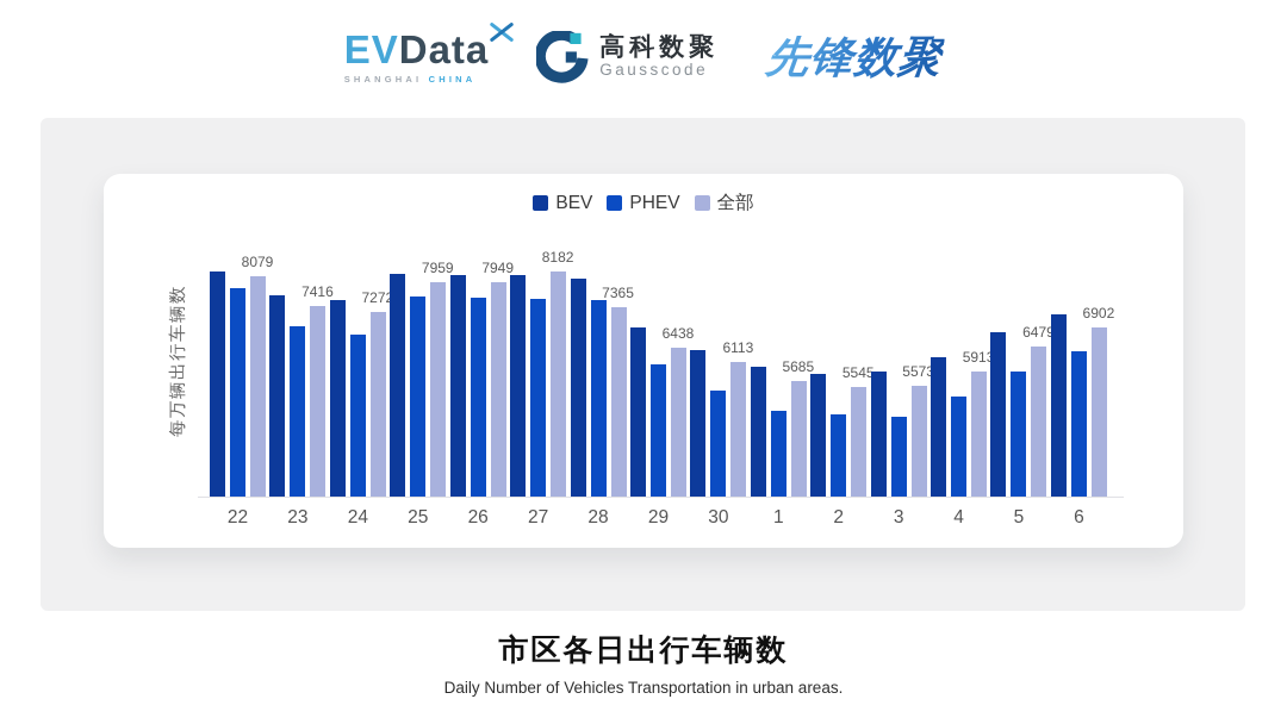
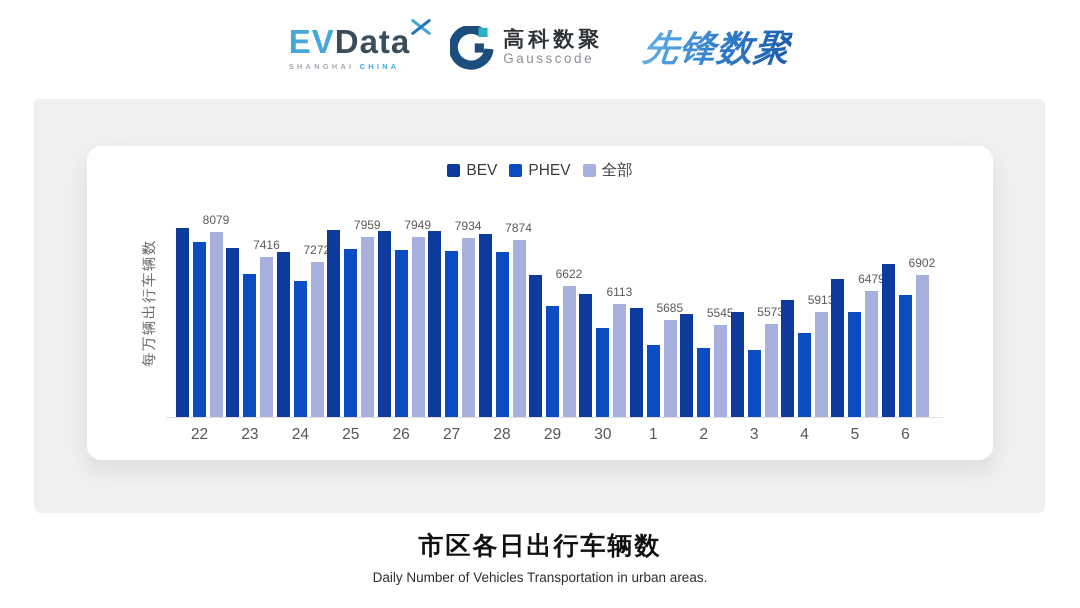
全部/27: 8182 -> 7934
全部/28: 7365 -> 7874
全部/29: 6438 -> 6622
